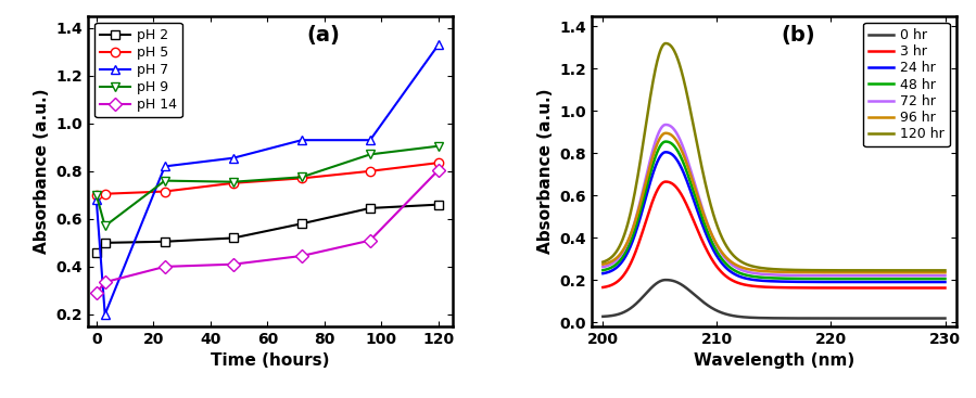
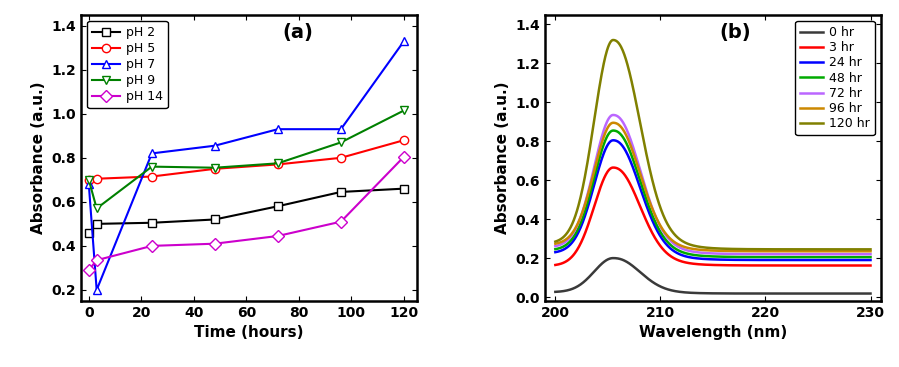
pH 5/120: 0.835 -> 0.880
pH 9/120: 0.905 -> 1.015
